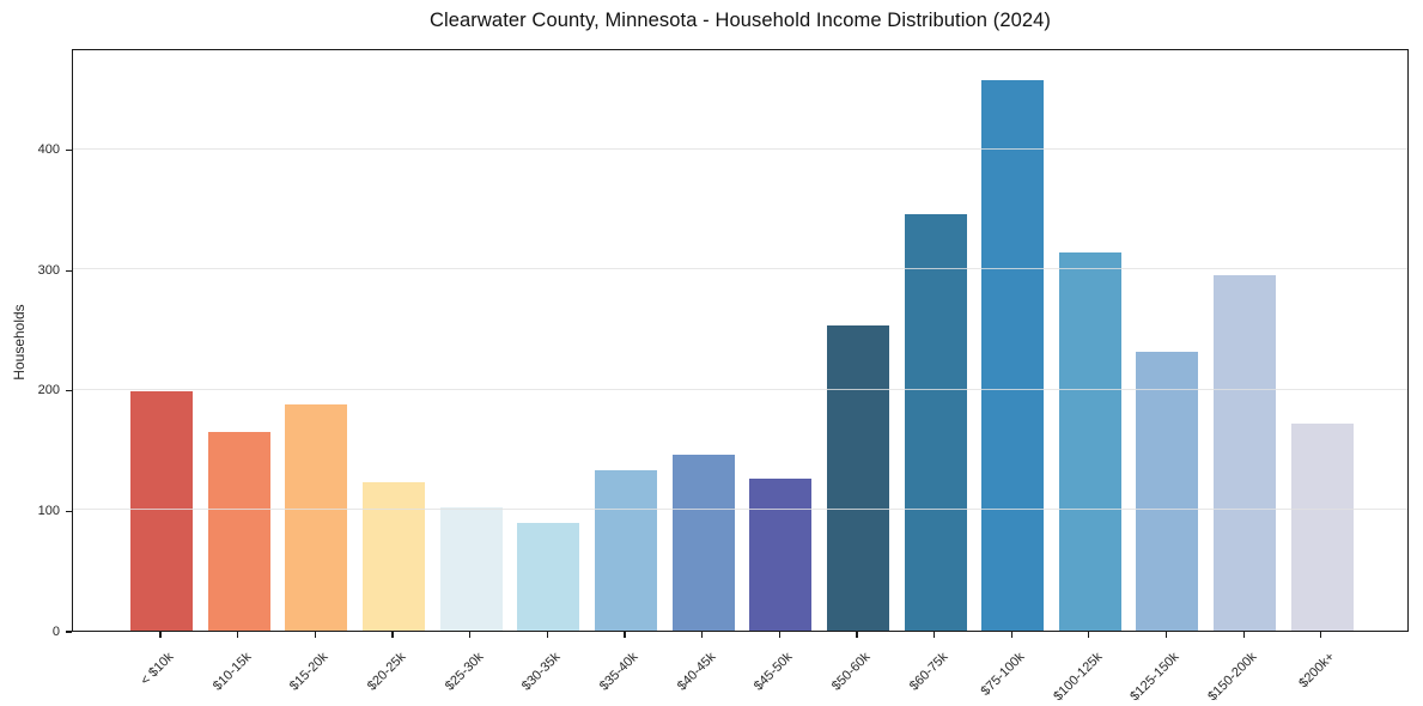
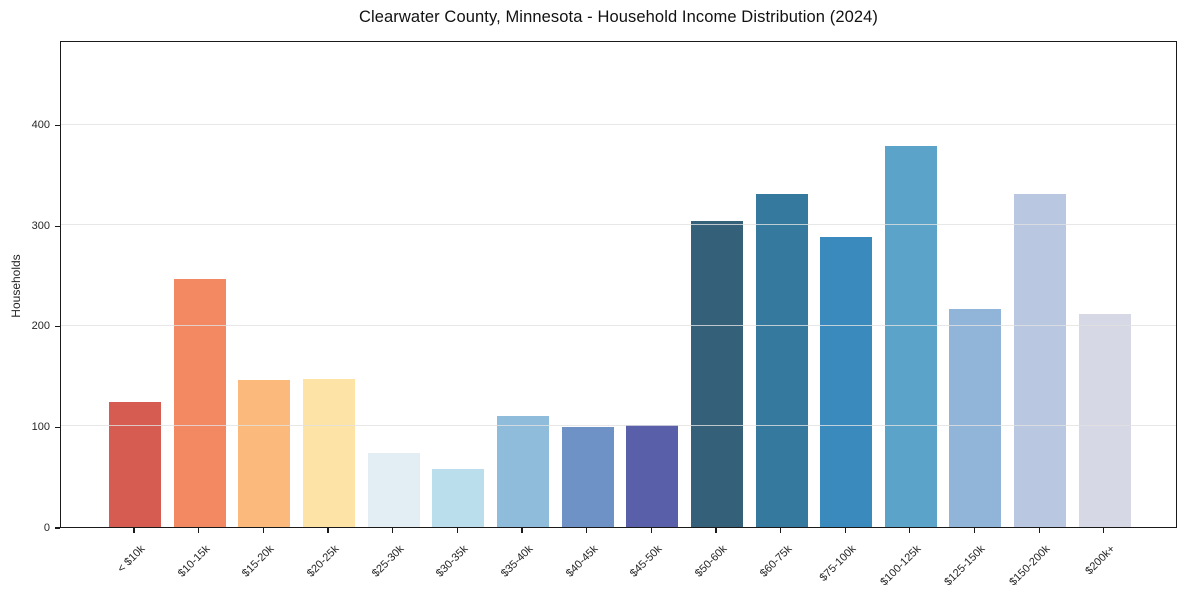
< $10k: 199 -> 124
$10-15k: 165 -> 246
$15-20k: 188 -> 146
$20-25k: 123 -> 147
$25-30k: 102 -> 74
$30-35k: 89 -> 58
$35-40k: 133 -> 110
$40-45k: 146 -> 99
$45-50k: 126 -> 101
$50-60k: 253 -> 304
$60-75k: 346 -> 331
$75-100k: 457 -> 288
$100-125k: 314 -> 379
$125-150k: 232 -> 217
$150-200k: 295 -> 331
$200k+: 172 -> 212
